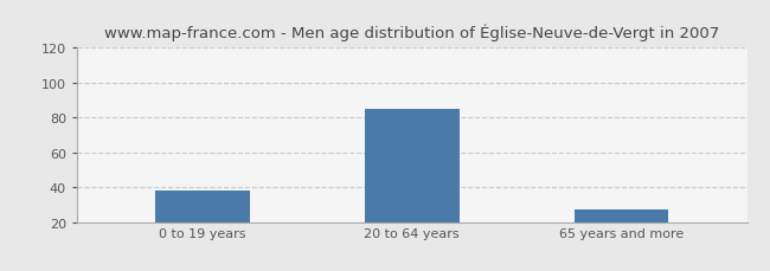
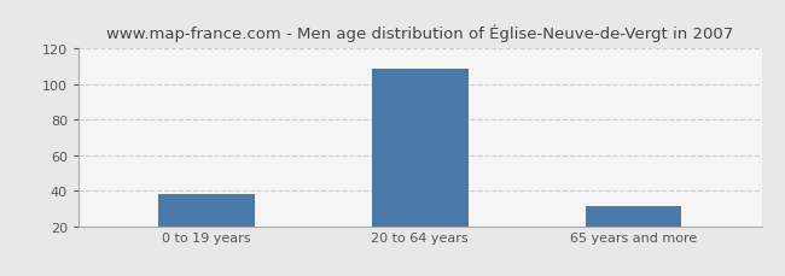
20 to 64 years: 85 -> 109
65 years and more: 27 -> 31
